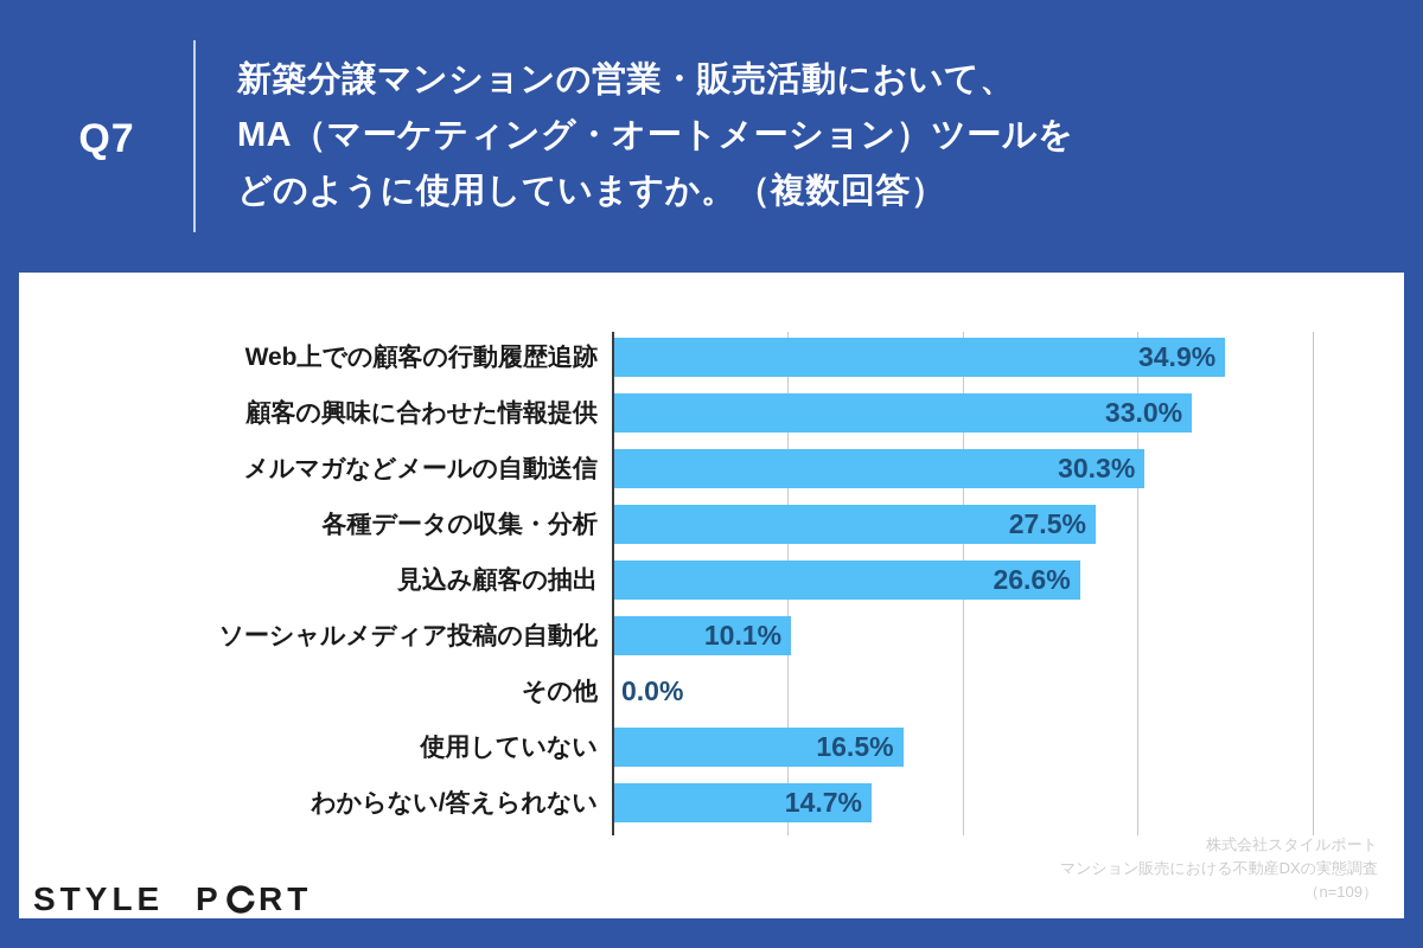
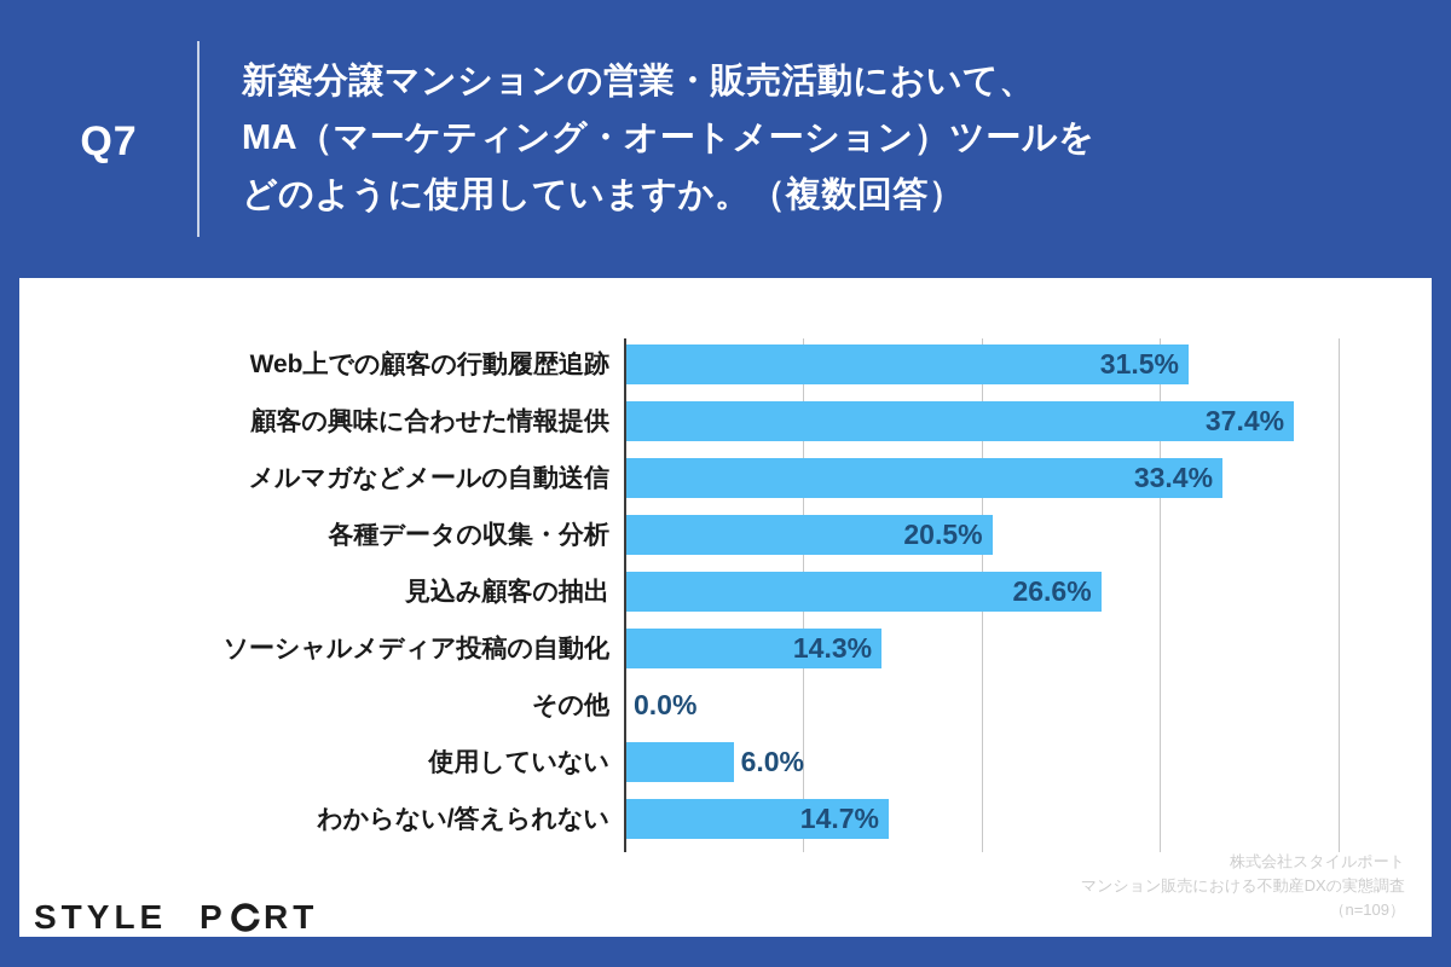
Web上での顧客の行動履歴追跡: 34.9% -> 31.5%
顧客の興味に合わせた情報提供: 33.0% -> 37.4%
メルマガなどメールの自動送信: 30.3% -> 33.4%
各種データの収集・分析: 27.5% -> 20.5%
ソーシャルメディア投稿の自動化: 10.1% -> 14.3%
使用していない: 16.5% -> 6.0%
